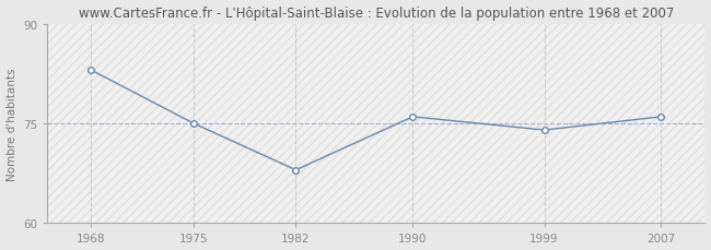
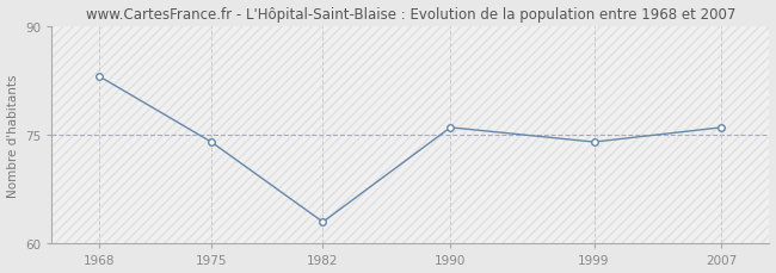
1975: 75 -> 74
1982: 68 -> 63
